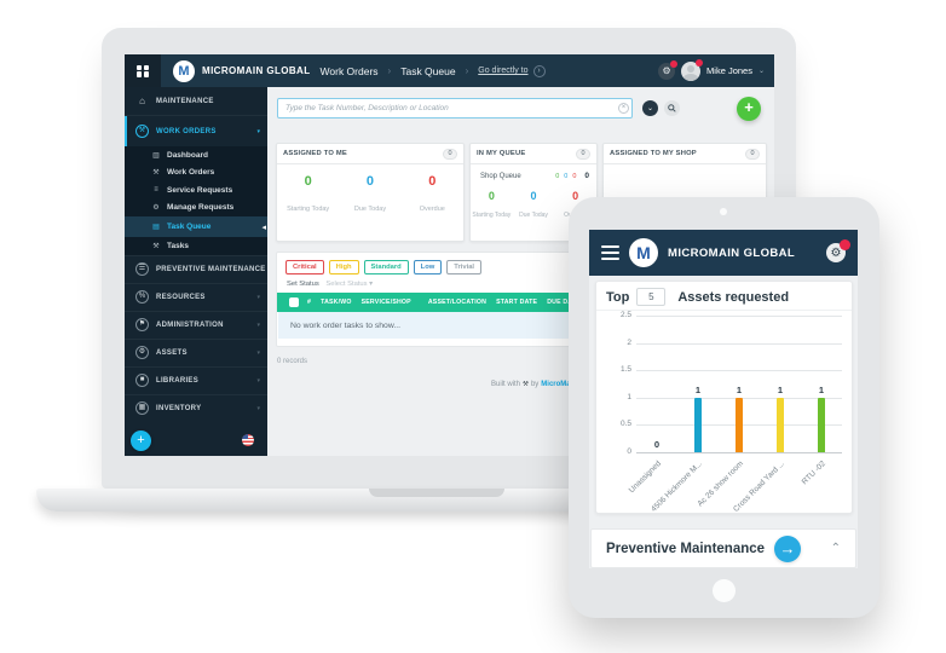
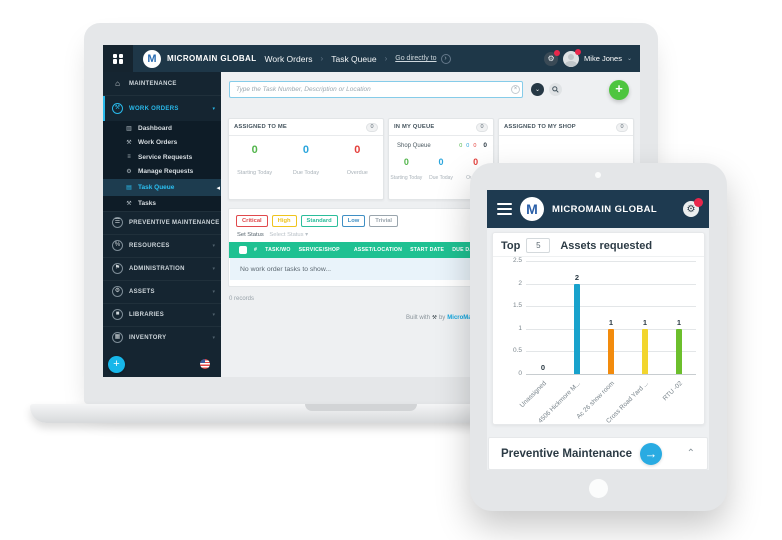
4506 Hickmore M...: 1 -> 2
